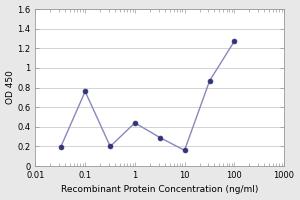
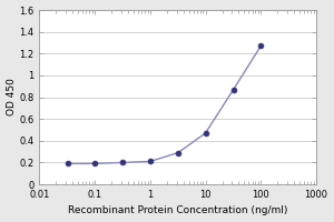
0.1: 0.76 -> 0.19
1: 0.44 -> 0.21
10: 0.16 -> 0.47
